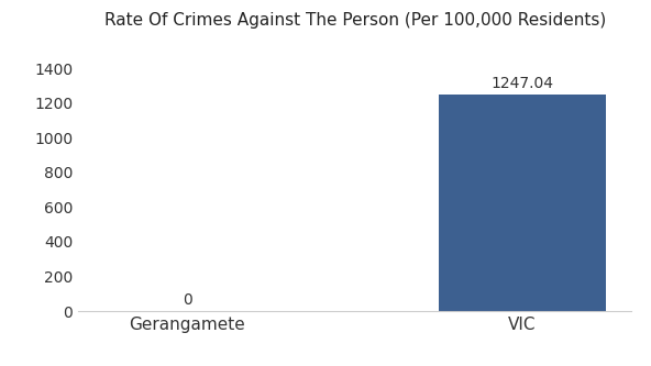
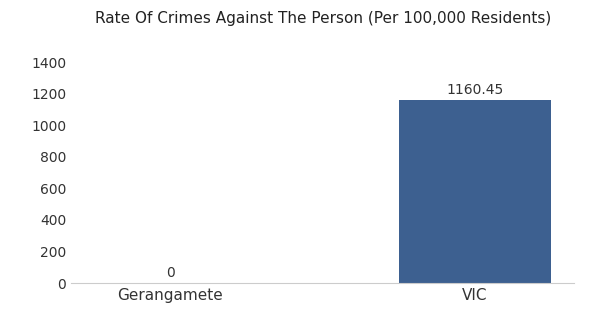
VIC: 1247.04 -> 1160.45
